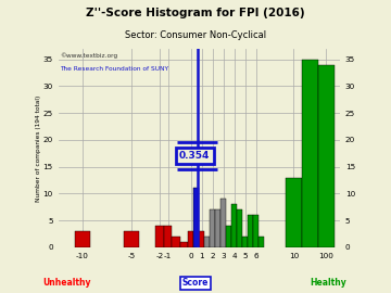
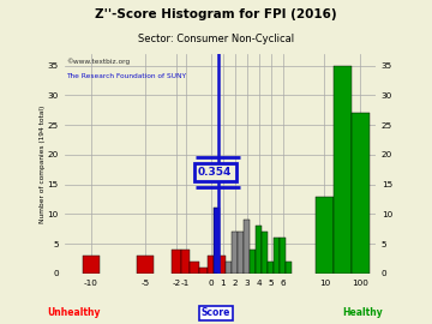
100: 34 -> 27
